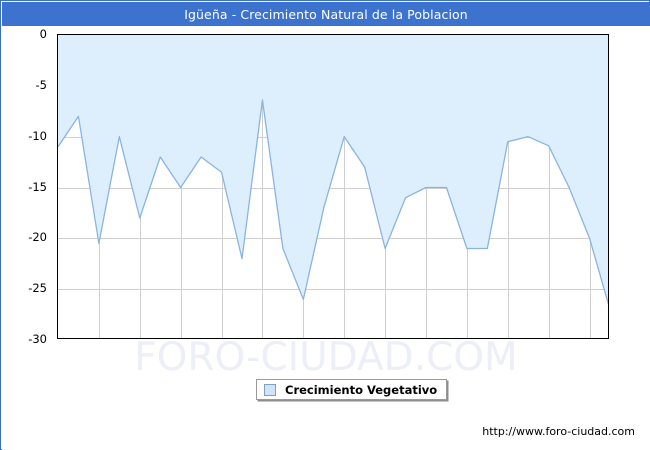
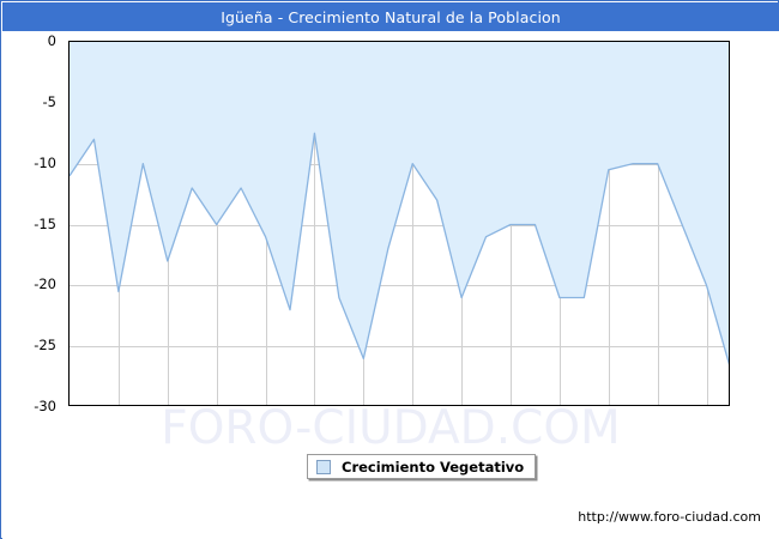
2004: -13.5 -> -16.0
2006: -6.4 -> -7.5
2020: -10.9 -> -10.0
